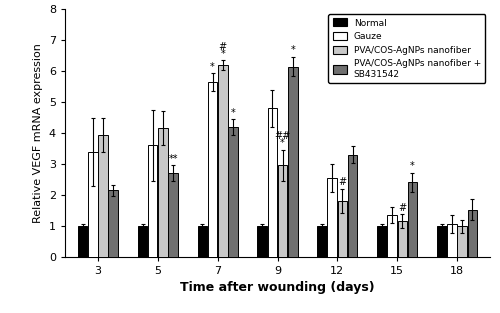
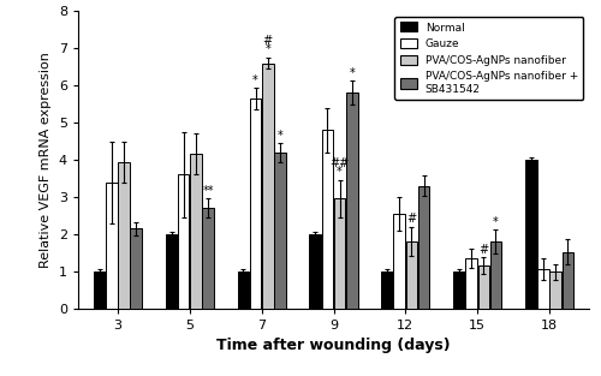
Normal/5: 1 -> 2
PVA/COS-AgNPs nanofiber/7: 6.20 -> 6.60
Normal/9: 1 -> 2
PVA/COS-AgNPs nanofiber + SB431542/9: 6.15 -> 5.80
PVA/COS-AgNPs nanofiber + SB431542/15: 2.40 -> 1.80
Normal/18: 1 -> 4
